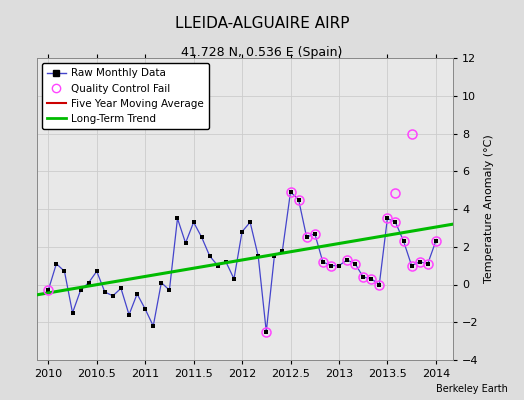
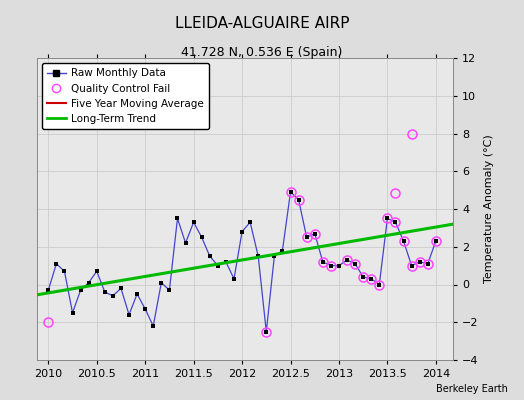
Quality Control Fail/2010: -0.3 -> -2.0
